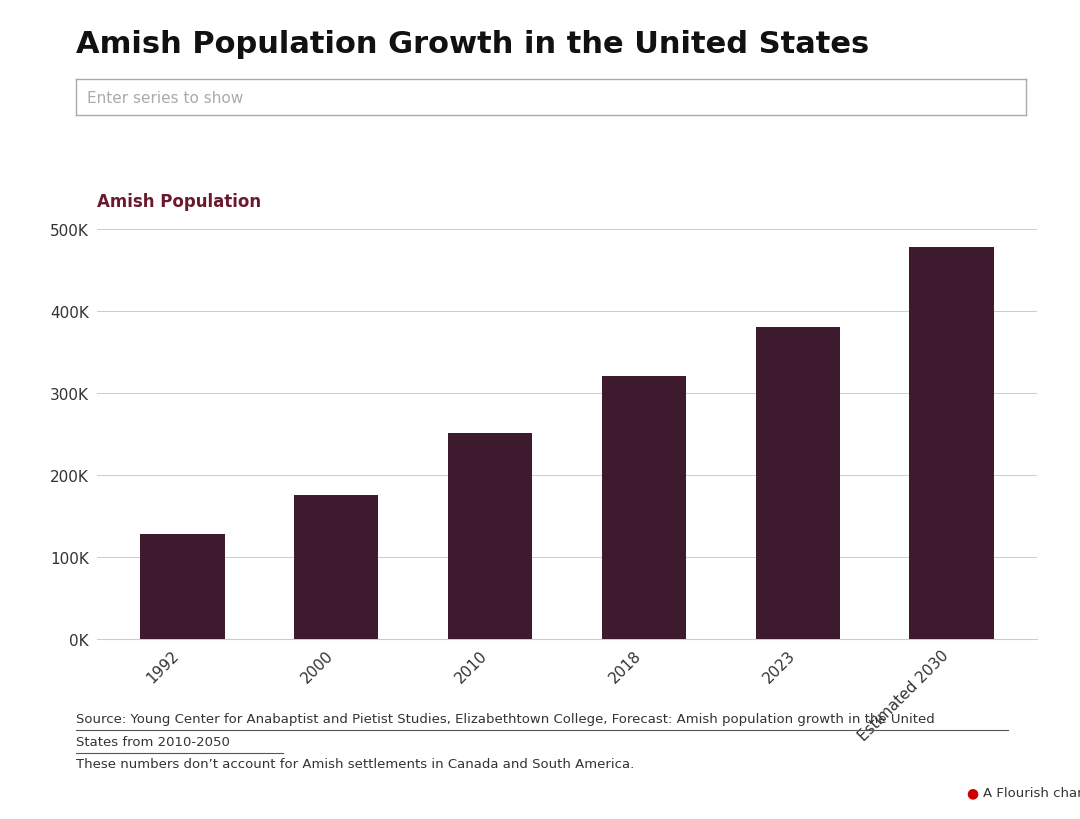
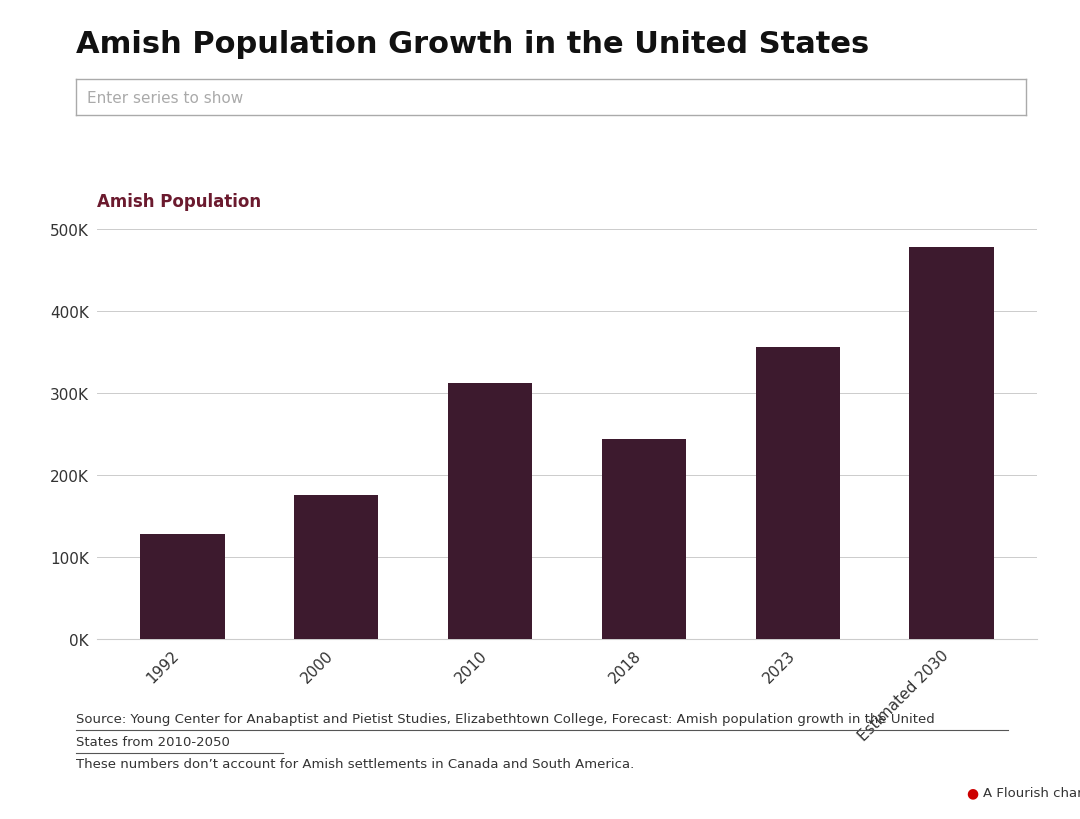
2010: 251K -> 312K
2018: 320K -> 244K
2023: 380K -> 356K
